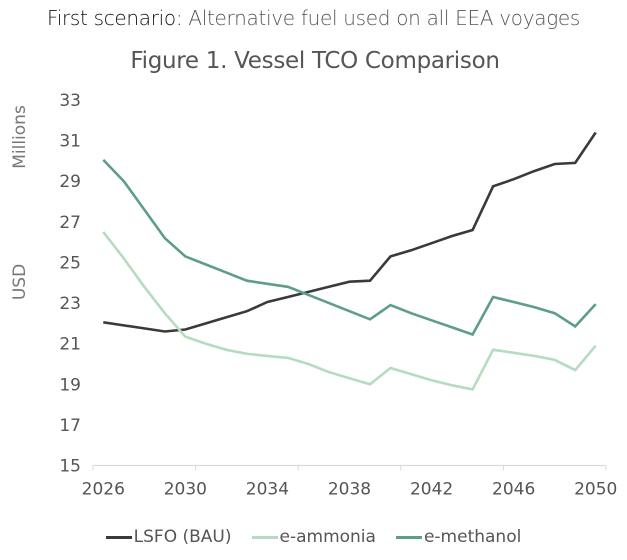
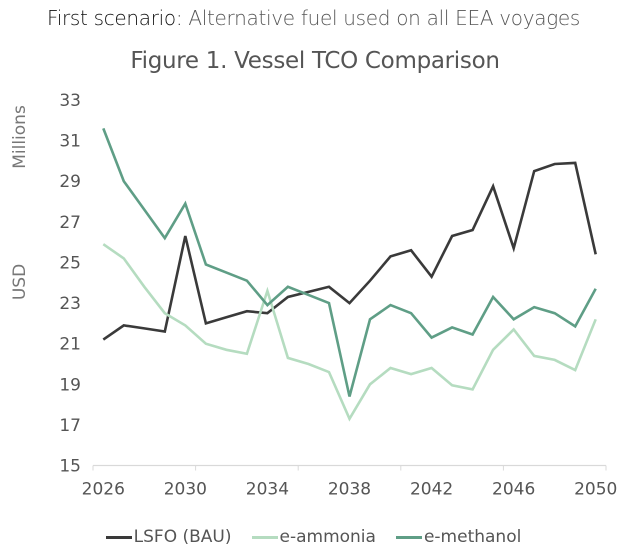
LSFO (BAU)/2026: 22.1 -> 21.2
e-ammonia/2026: 26.5 -> 25.9
e-methanol/2026: 30.1 -> 31.6
LSFO (BAU)/2030: 21.7 -> 26.3
e-ammonia/2030: 21.4 -> 21.9
e-methanol/2030: 25.3 -> 27.9
LSFO (BAU)/2034: 23.1 -> 22.5
e-ammonia/2034: 20.4 -> 23.6
e-methanol/2034: 23.9 -> 22.9
LSFO (BAU)/2038: 24.1 -> 23.0
e-ammonia/2038: 19.3 -> 17.3
e-methanol/2038: 22.6 -> 18.4
LSFO (BAU)/2042: 25.9 -> 24.3
e-ammonia/2042: 19.2 -> 19.8
e-methanol/2042: 22.1 -> 21.3
LSFO (BAU)/2046: 29.1 -> 25.7
e-ammonia/2046: 20.6 -> 21.7
e-methanol/2046: 23.1 -> 22.2
LSFO (BAU)/2050: 31.4 -> 25.4
e-ammonia/2050: 20.9 -> 22.2
e-methanol/2050: 22.9 -> 23.7
